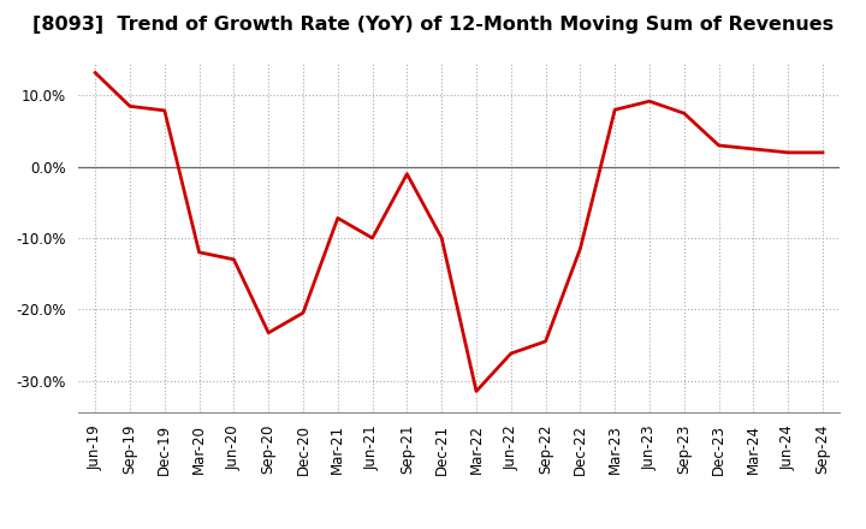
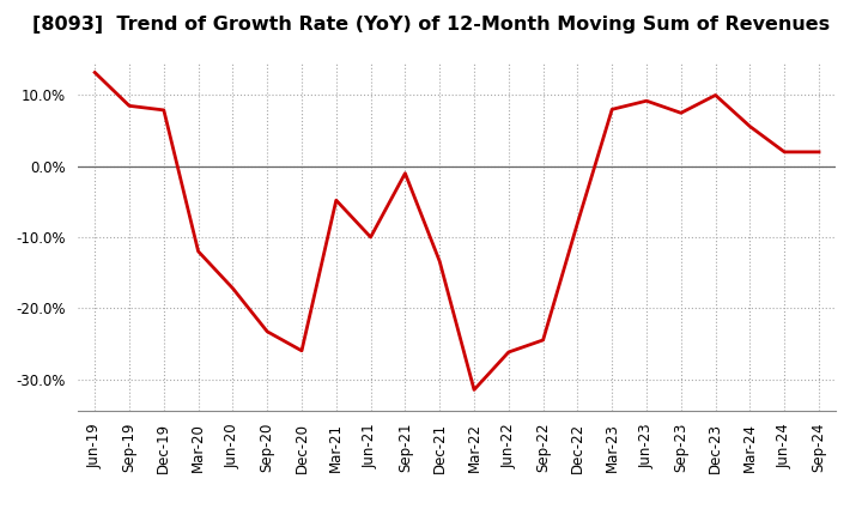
Jun-20: -13.0% -> -17.2%
Dec-20: -20.5% -> -26.0%
Mar-21: -7.2% -> -4.8%
Dec-21: -10.0% -> -13.4%
Dec-22: -11.5% -> -8.0%
Dec-23: 3.0% -> 10.0%
Mar-24: 2.5% -> 5.6%
